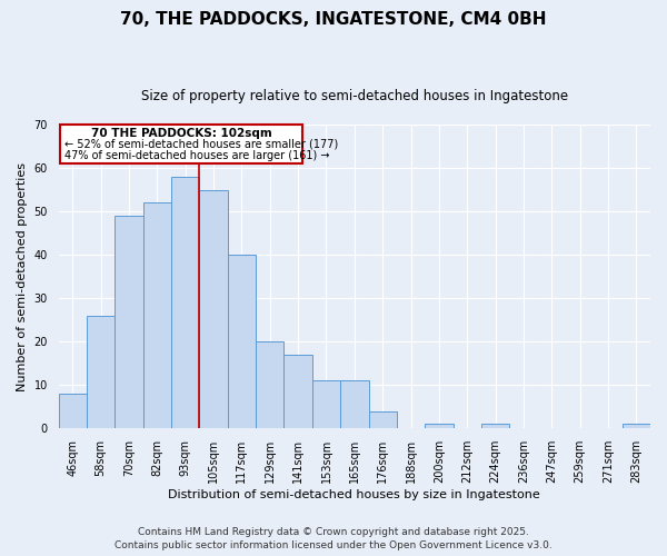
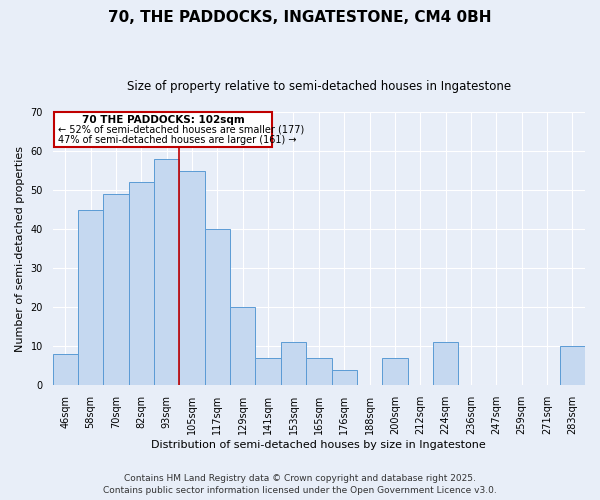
58sqm: 26 -> 45
141sqm: 17 -> 7
165sqm: 11 -> 7
200sqm: 1 -> 7
224sqm: 1 -> 11
283sqm: 1 -> 10
